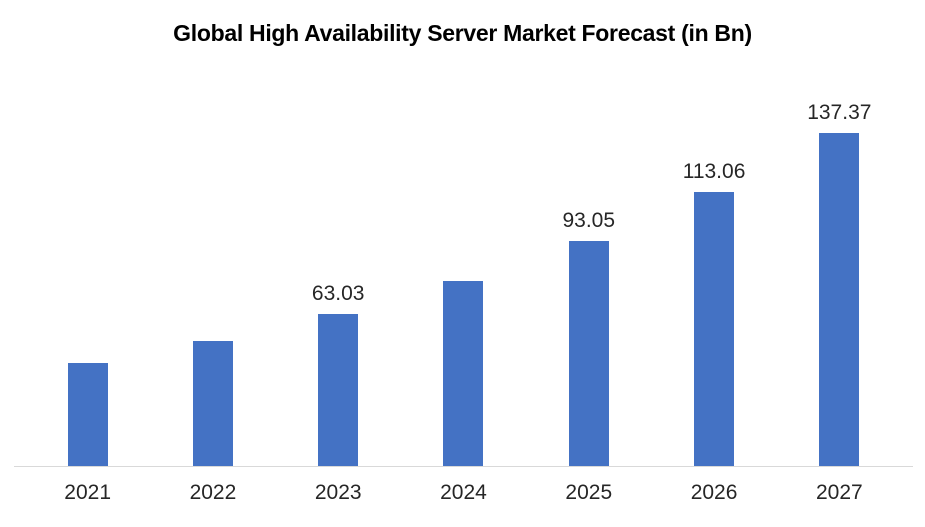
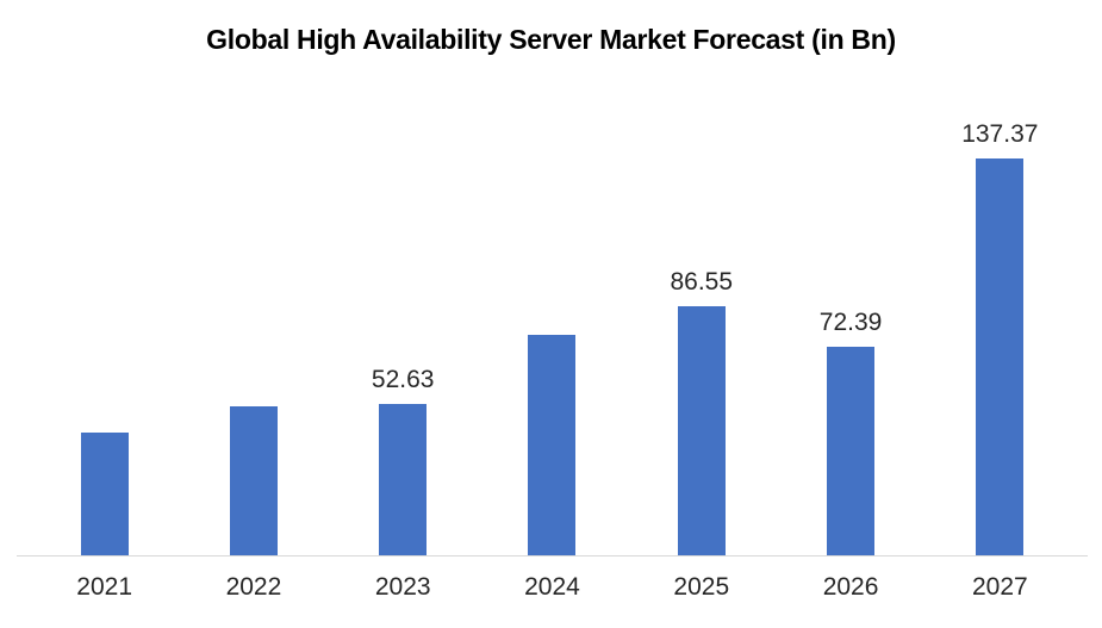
2023: 63.03 -> 52.63
2025: 93.05 -> 86.55
2026: 113.06 -> 72.39
